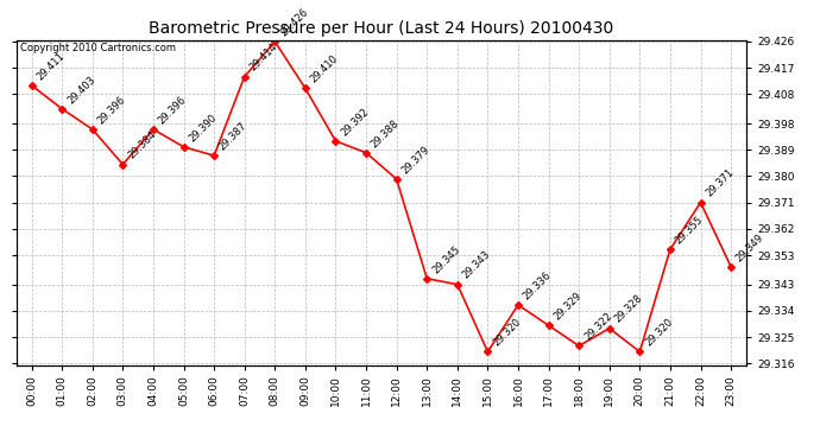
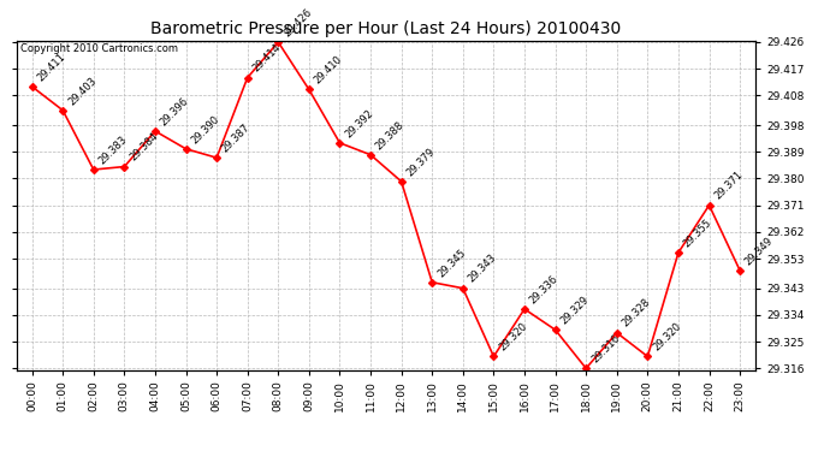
02:00: 29.396 -> 29.383
18:00: 29.322 -> 29.316
